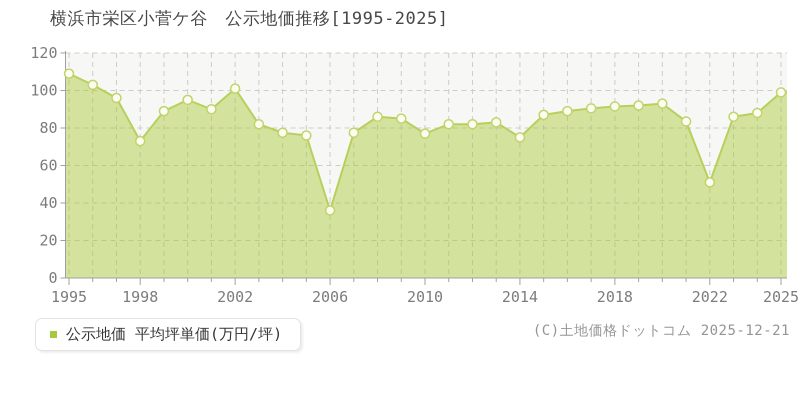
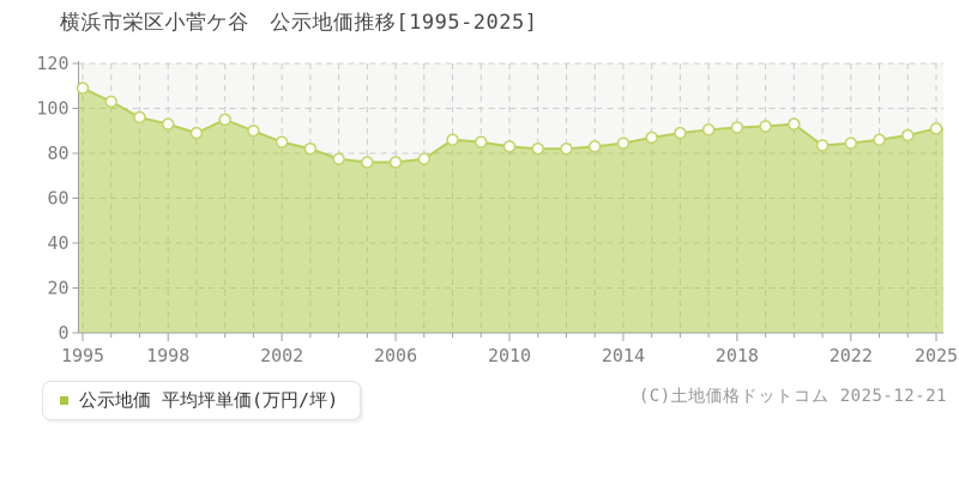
1998: 73 -> 93
2002: 101 -> 85
2006: 36 -> 76
2010: 77 -> 83
2014: 75 -> 84
2022: 51 -> 84
2025: 99 -> 91
